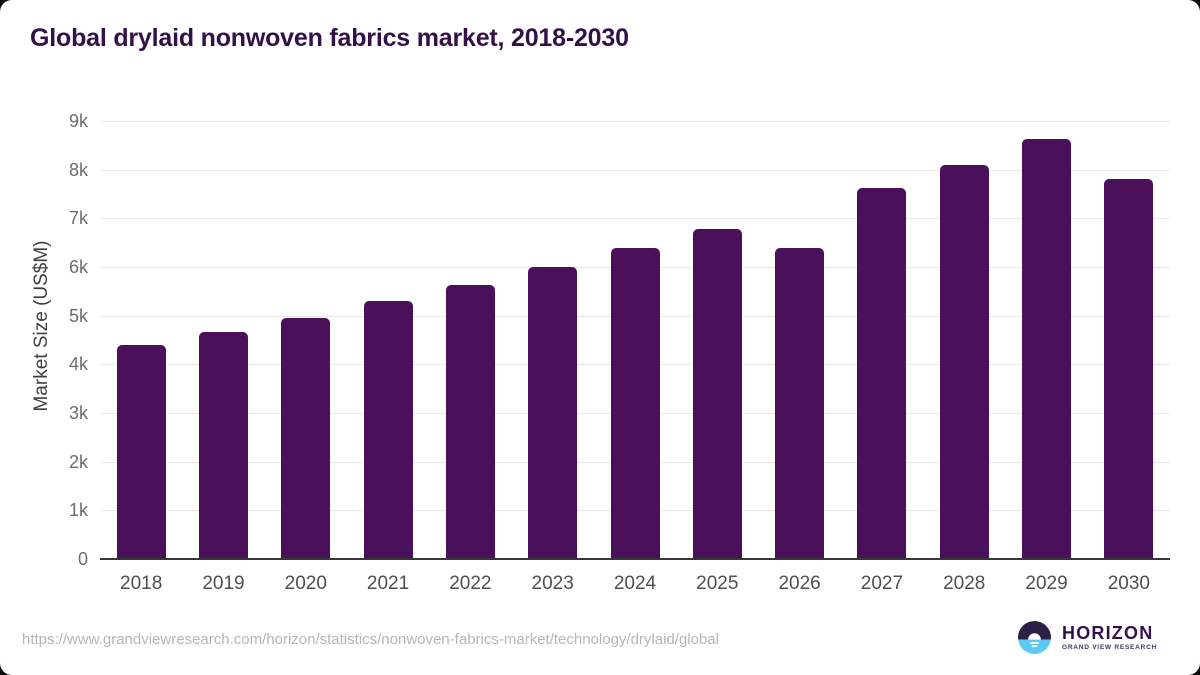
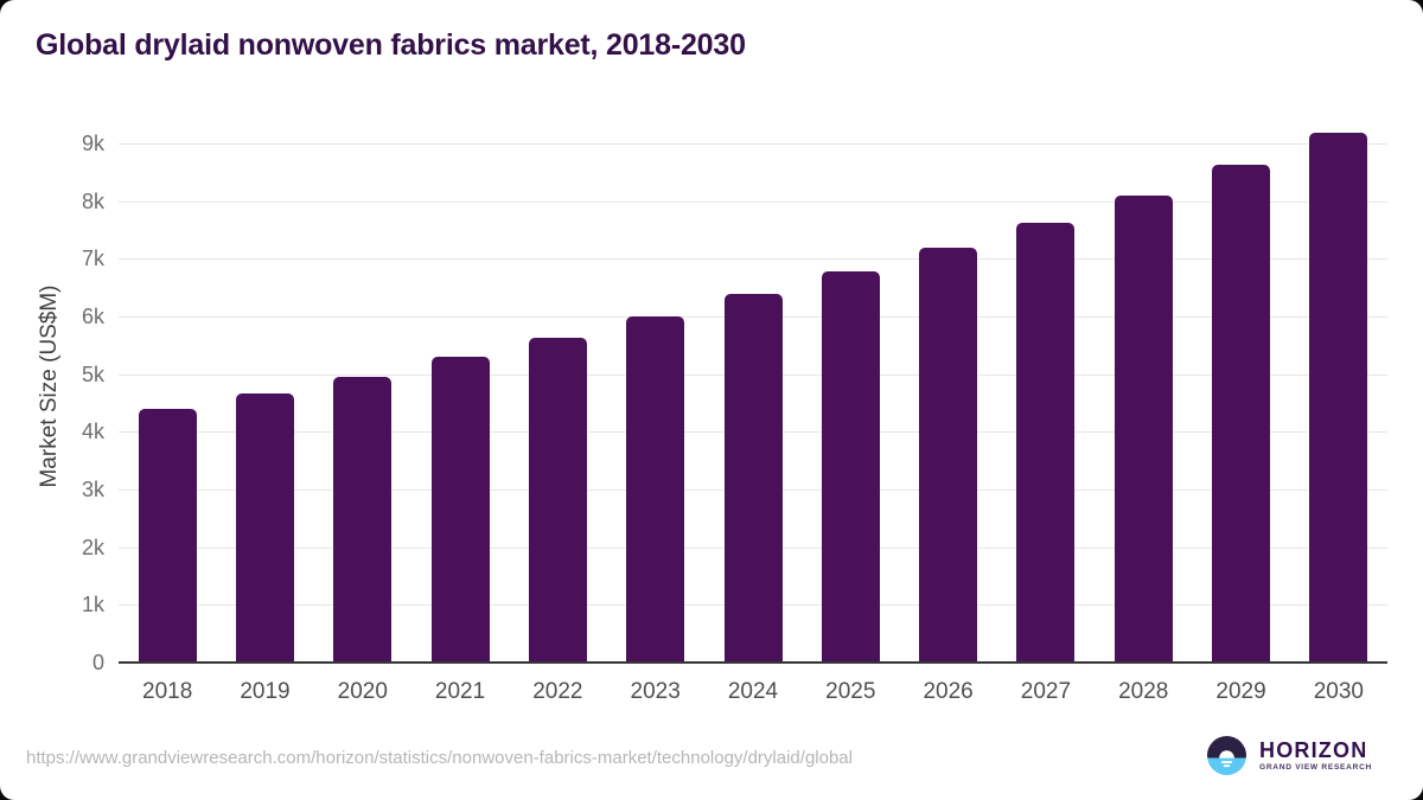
2026: 6.4k -> 7.2k
2030: 7.8k -> 9.2k
